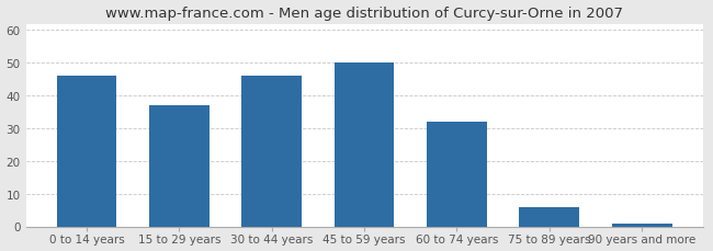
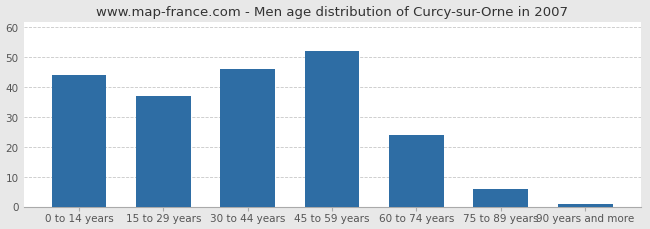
0 to 14 years: 46 -> 44
45 to 59 years: 50 -> 52
60 to 74 years: 32 -> 24
